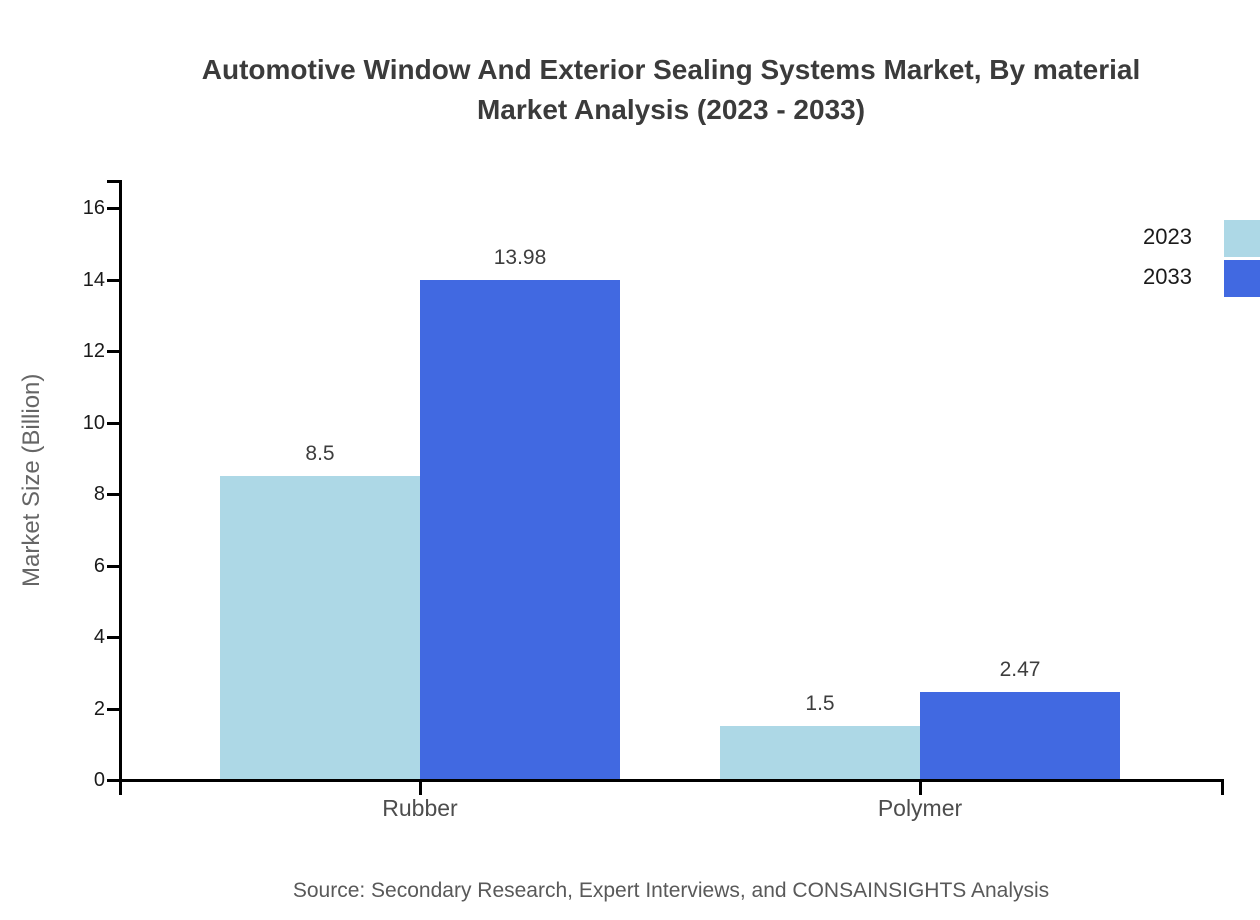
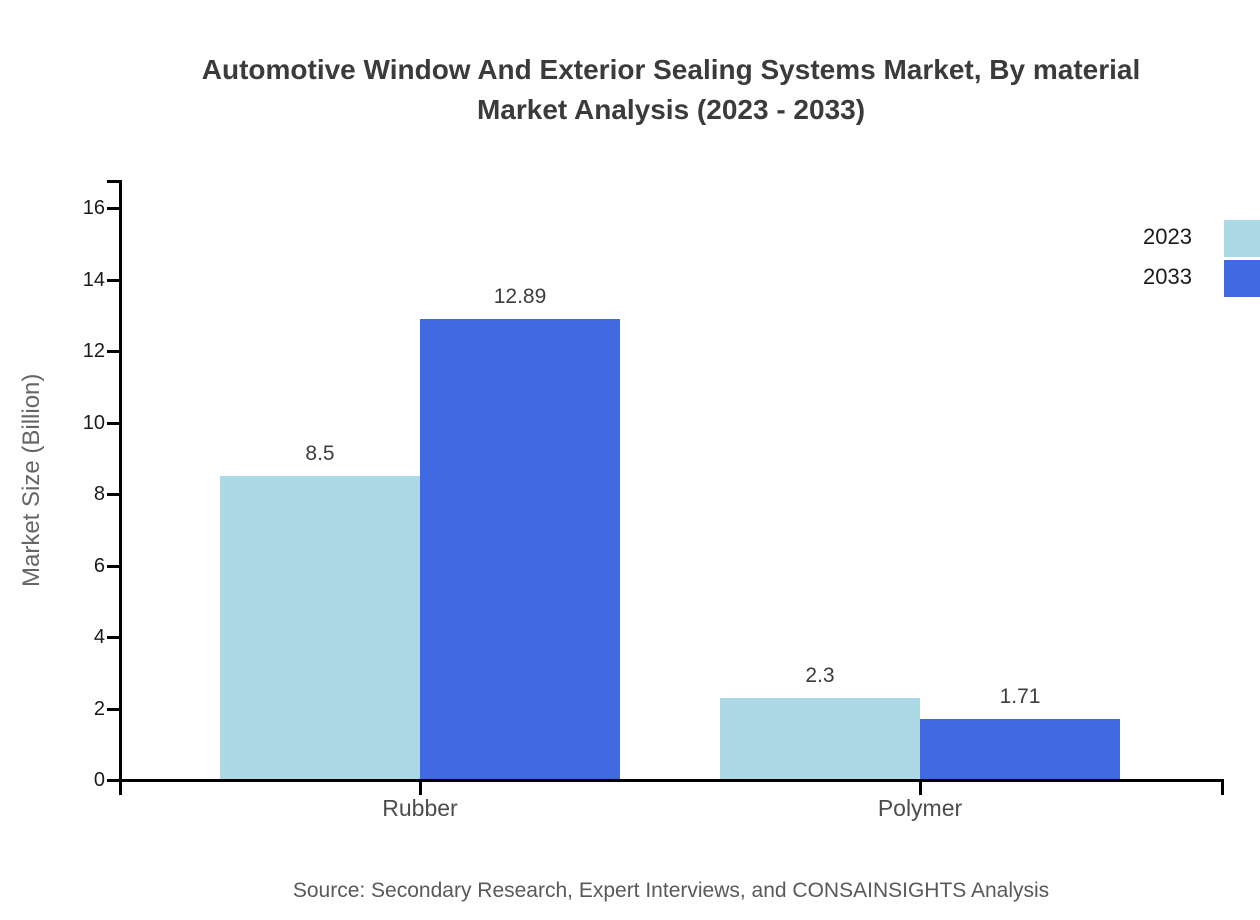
2033/Rubber: 13.98 -> 12.89
2023/Polymer: 1.5 -> 2.3
2033/Polymer: 2.47 -> 1.71
